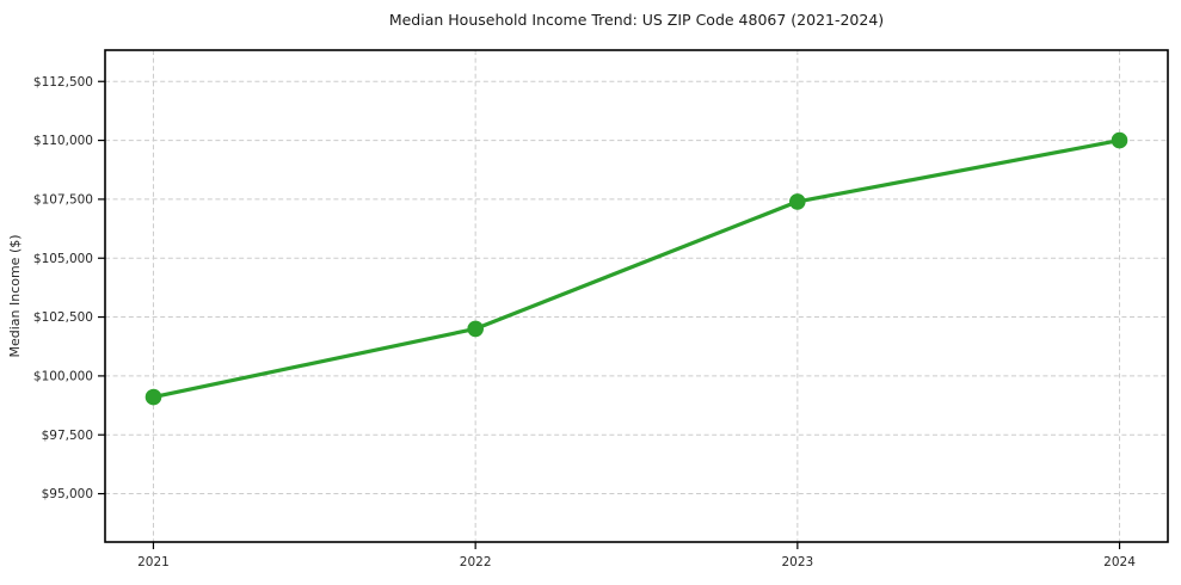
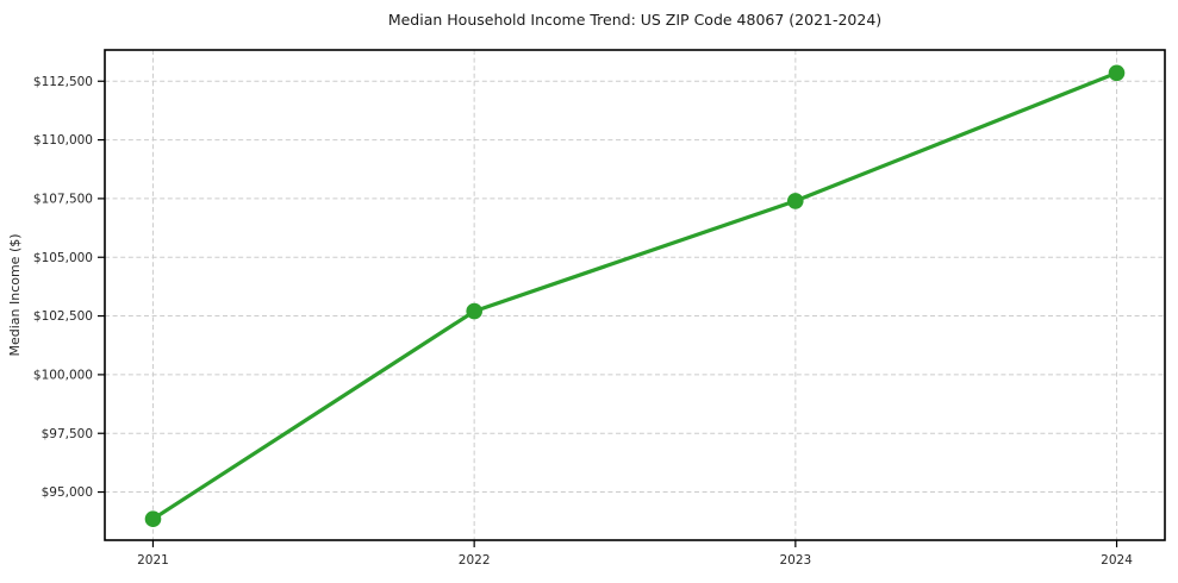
2021: $99100 -> $93800
2022: $102000 -> $102700
2024: $110000 -> $112800
